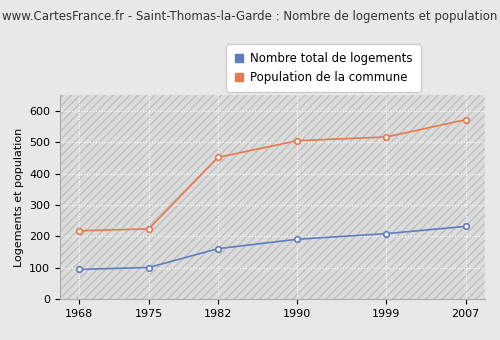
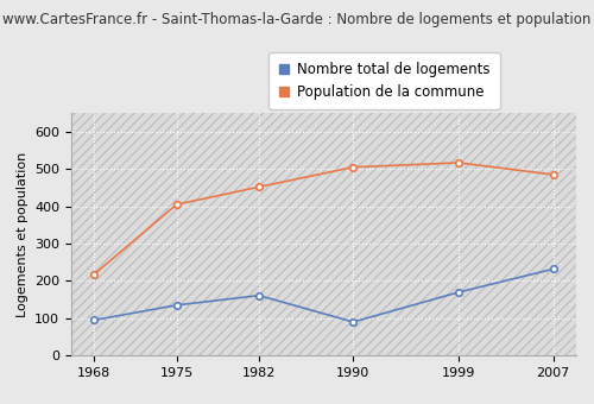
Nombre total de logements/1975: 101 -> 135
Population de la commune/1975: 224 -> 405
Nombre total de logements/1990: 191 -> 90
Nombre total de logements/1999: 209 -> 170
Population de la commune/2007: 572 -> 485
